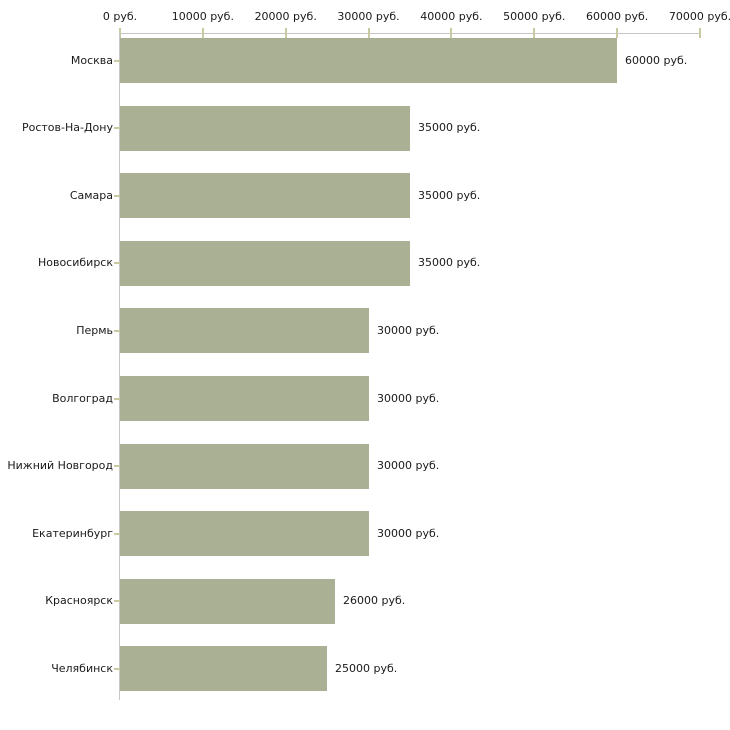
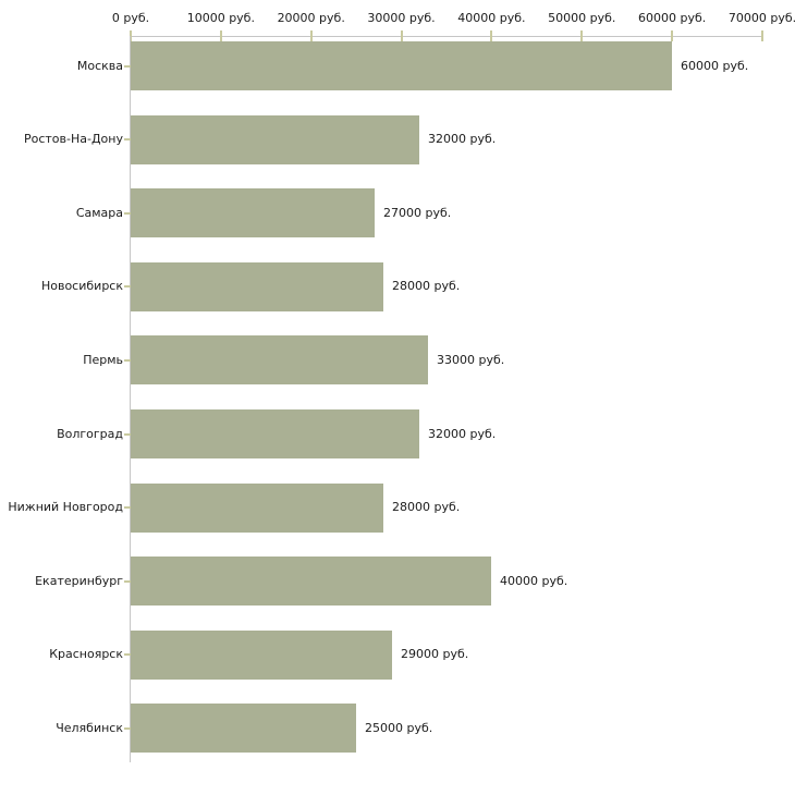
Ростов-На-Дону: 35000 -> 32000
Самара: 35000 -> 27000
Новосибирск: 35000 -> 28000
Пермь: 30000 -> 33000
Волгоград: 30000 -> 32000
Нижний Новгород: 30000 -> 28000
Екатеринбург: 30000 -> 40000
Красноярск: 26000 -> 29000
